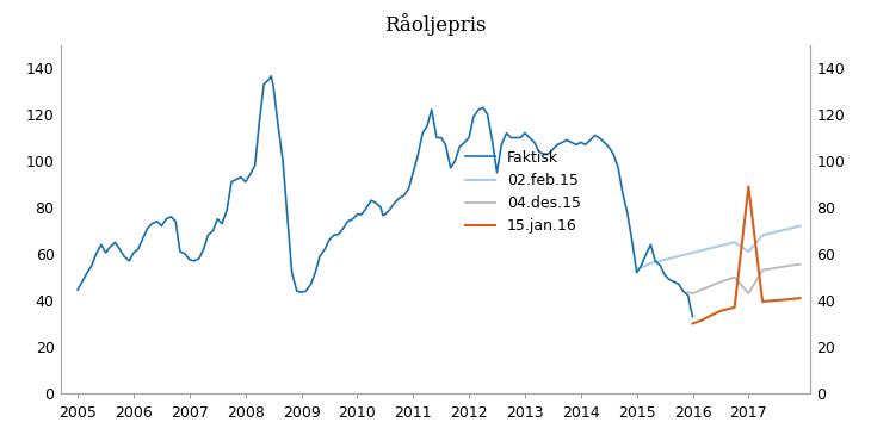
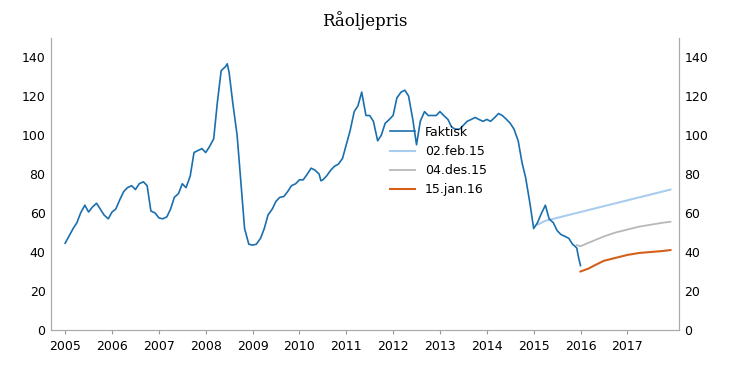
02.feb.15/2017: 61 -> 66
04.des.15/2017: 43 -> 52
15.jan.16/2017: 89 -> 38
